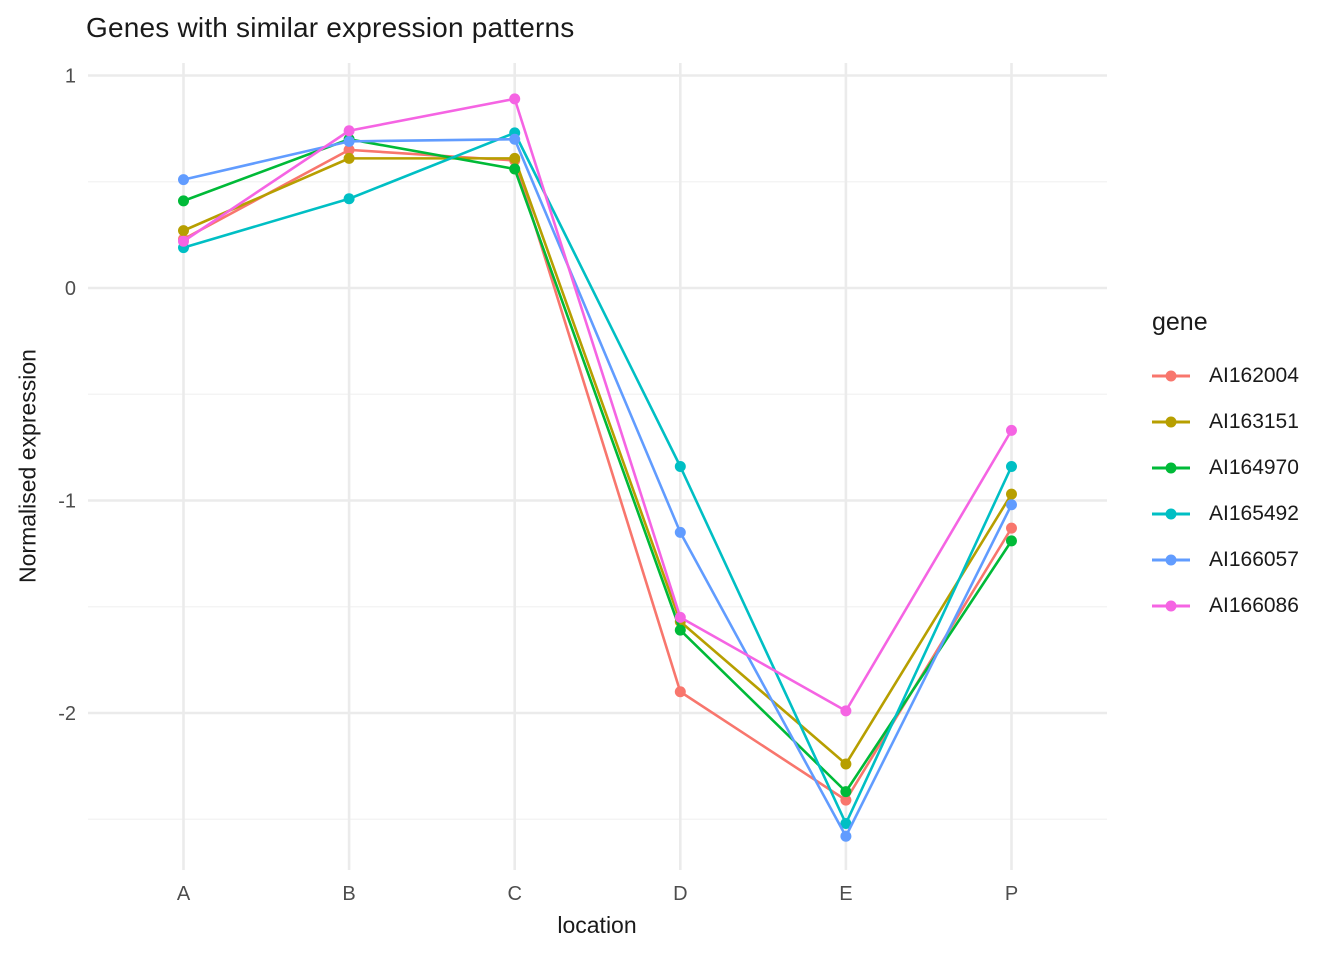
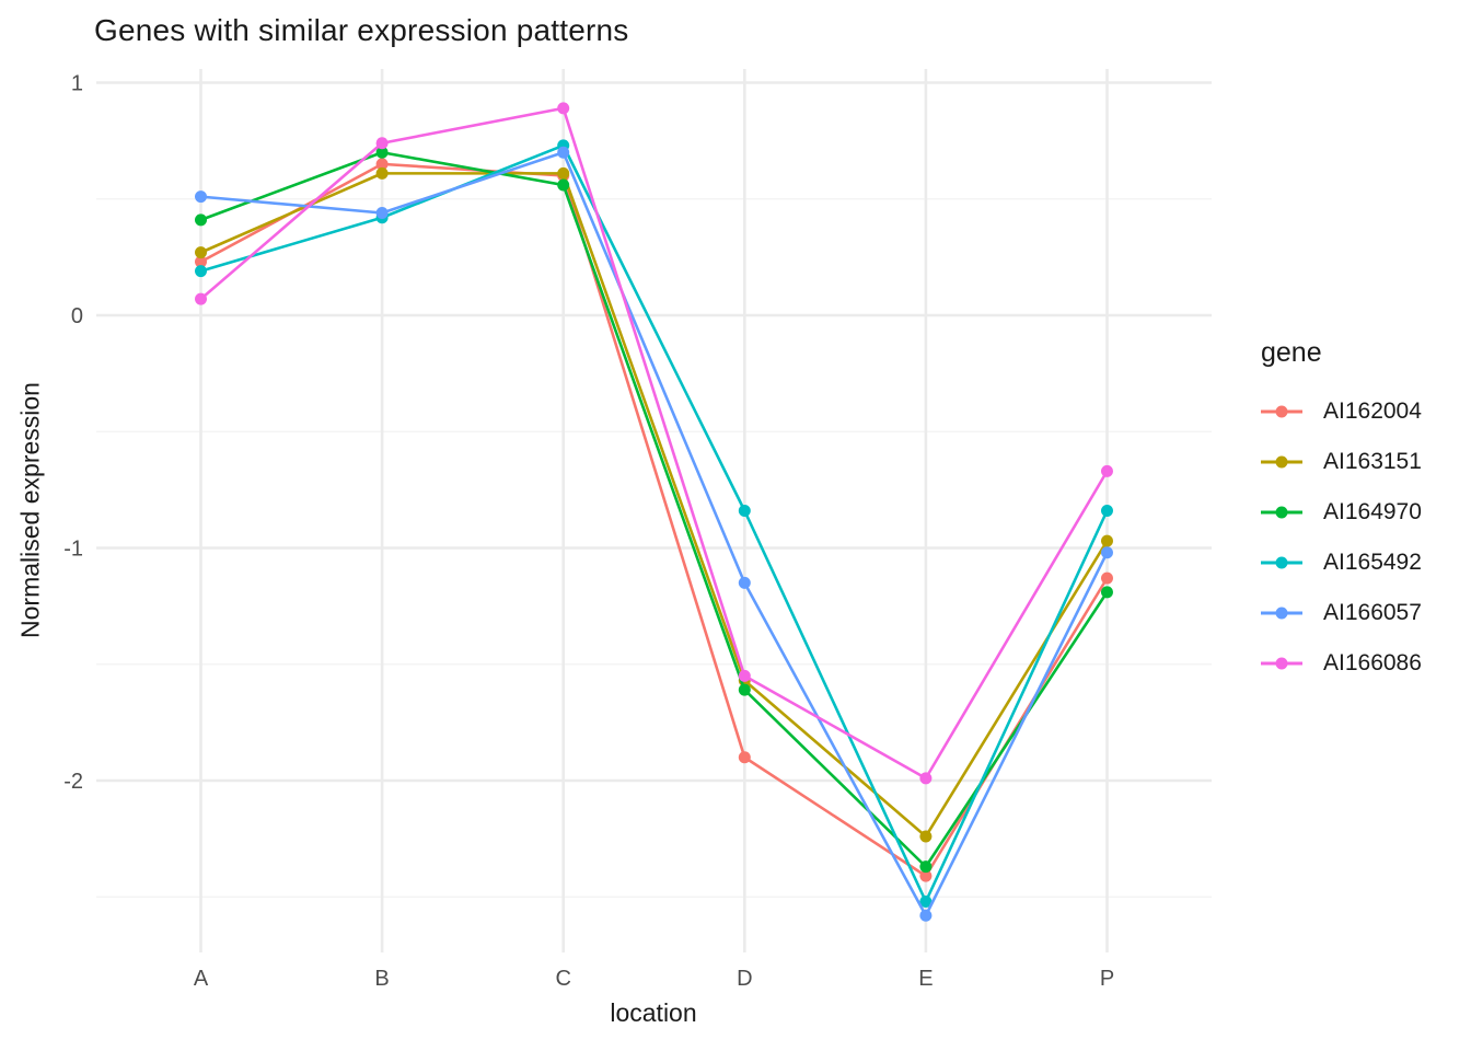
AI166086/A: 0.22 -> 0.07
AI166057/B: 0.69 -> 0.44
